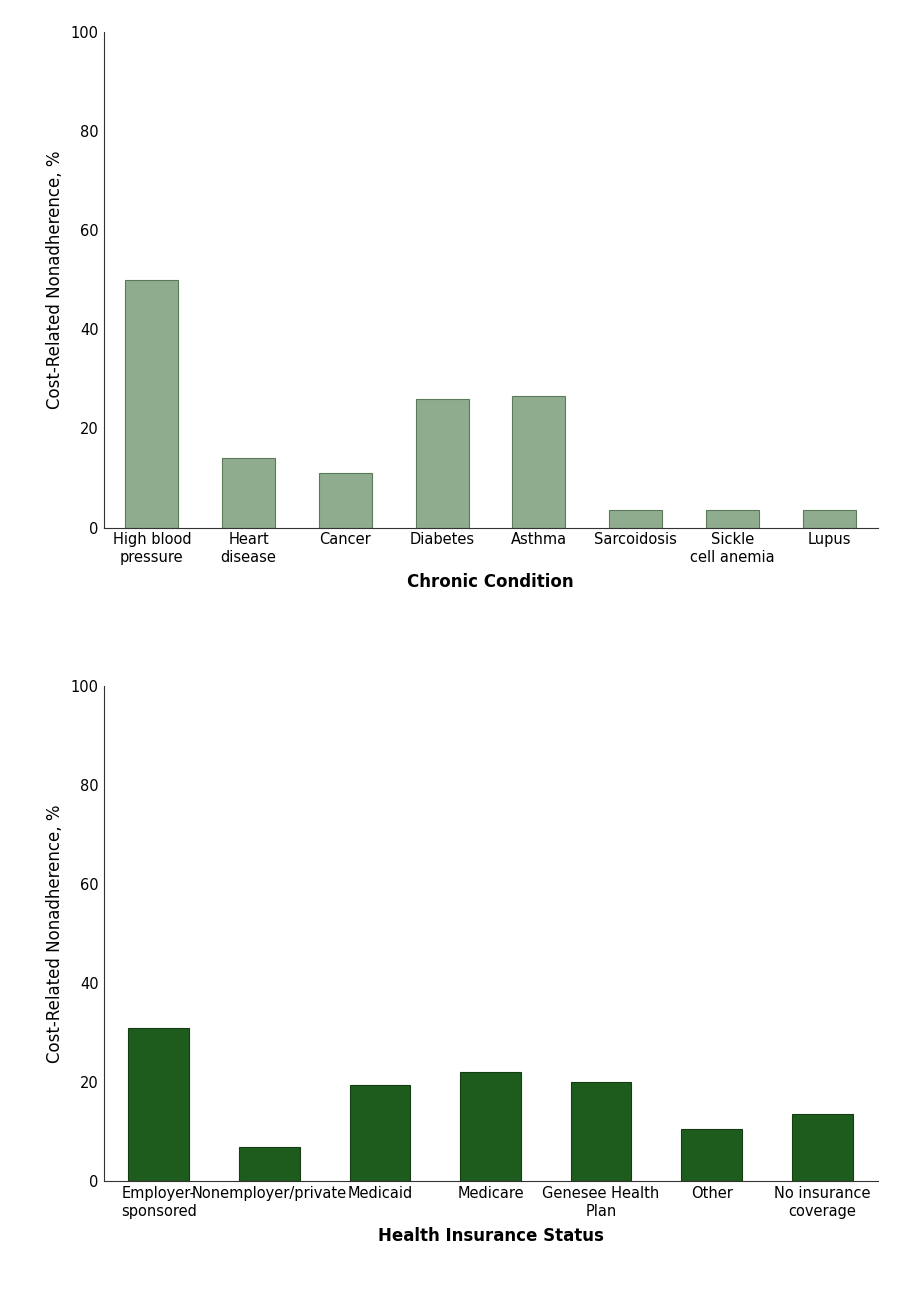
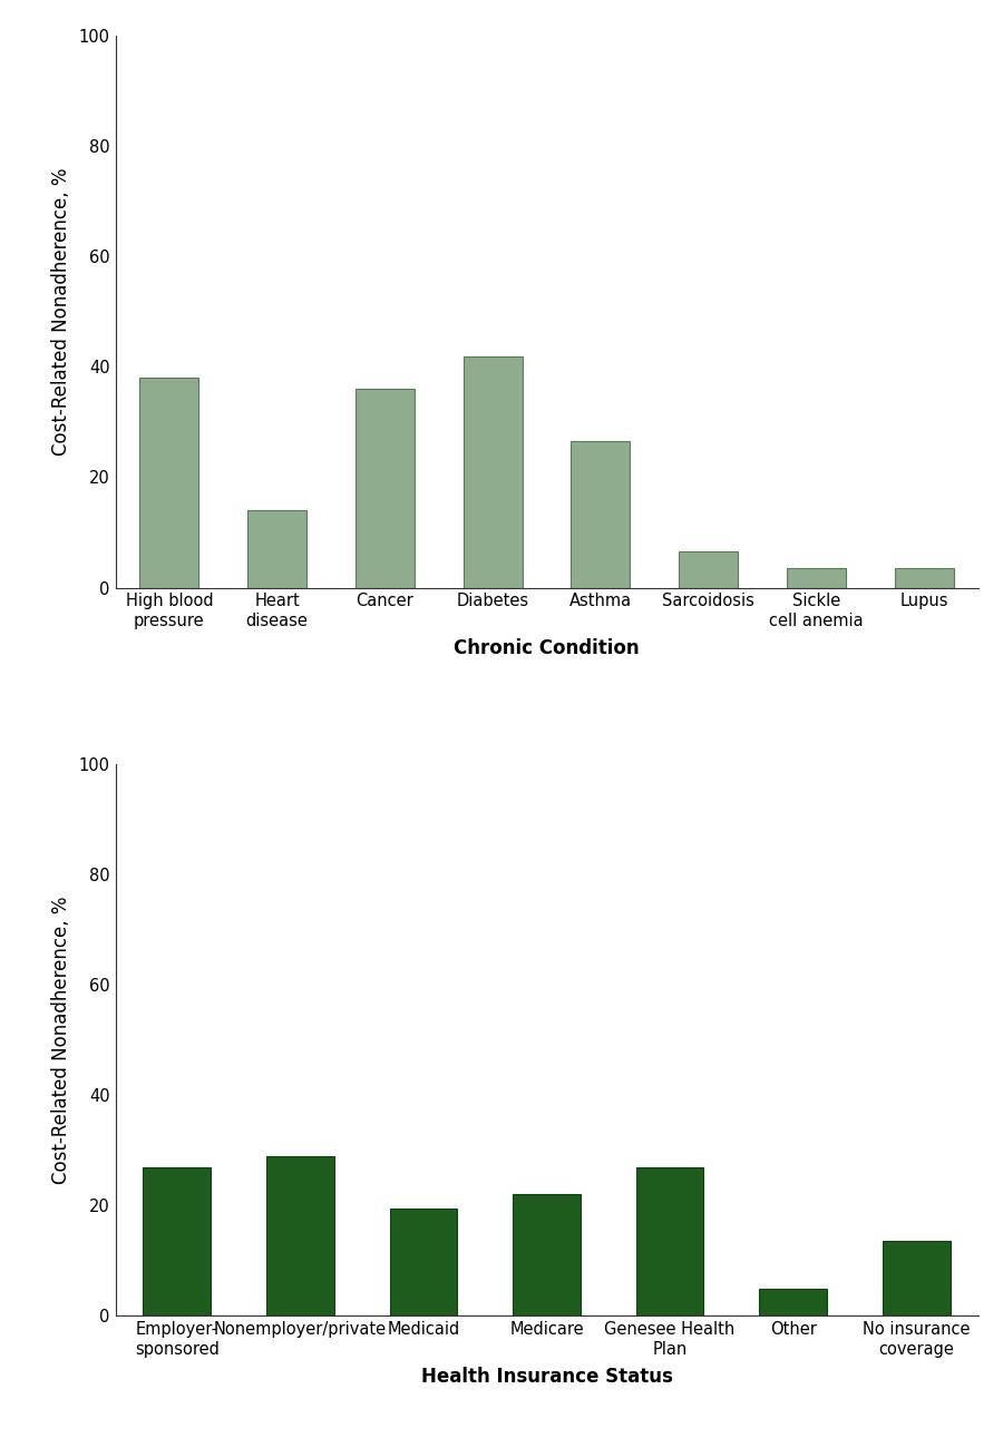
High blood pressure: 50.0 -> 38.0
Cancer: 11.0 -> 36.0
Diabetes: 26.0 -> 42.0
Sarcoidosis: 3.5 -> 6.5
Employer- sponsored: 31.0 -> 27.0
Nonemployer/private: 7.0 -> 29.0
Genesee Health Plan: 20.0 -> 27.0
Other: 10.5 -> 5.0
